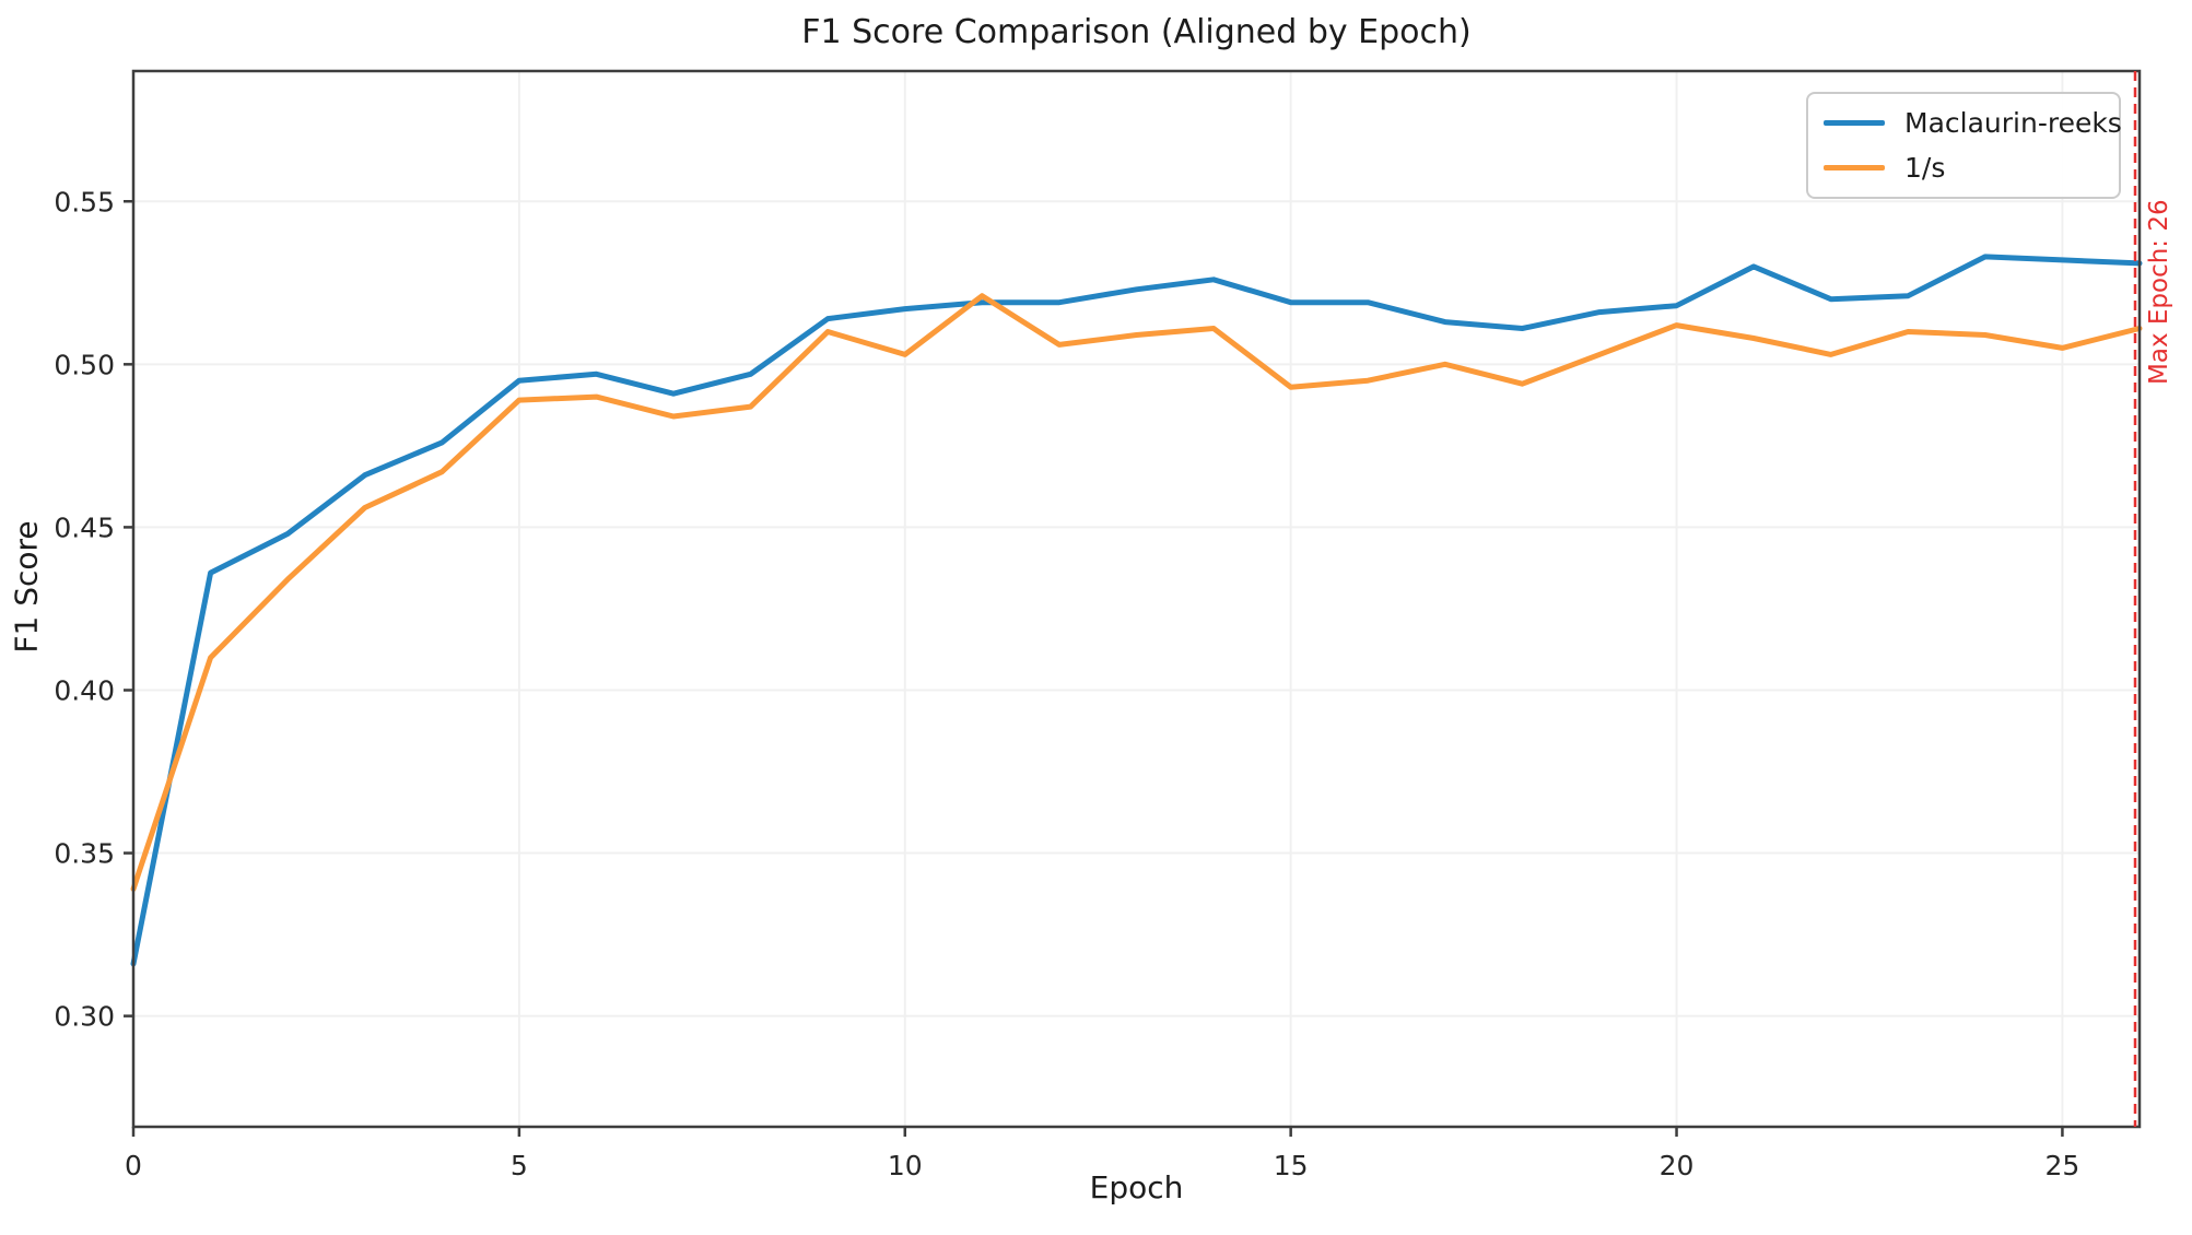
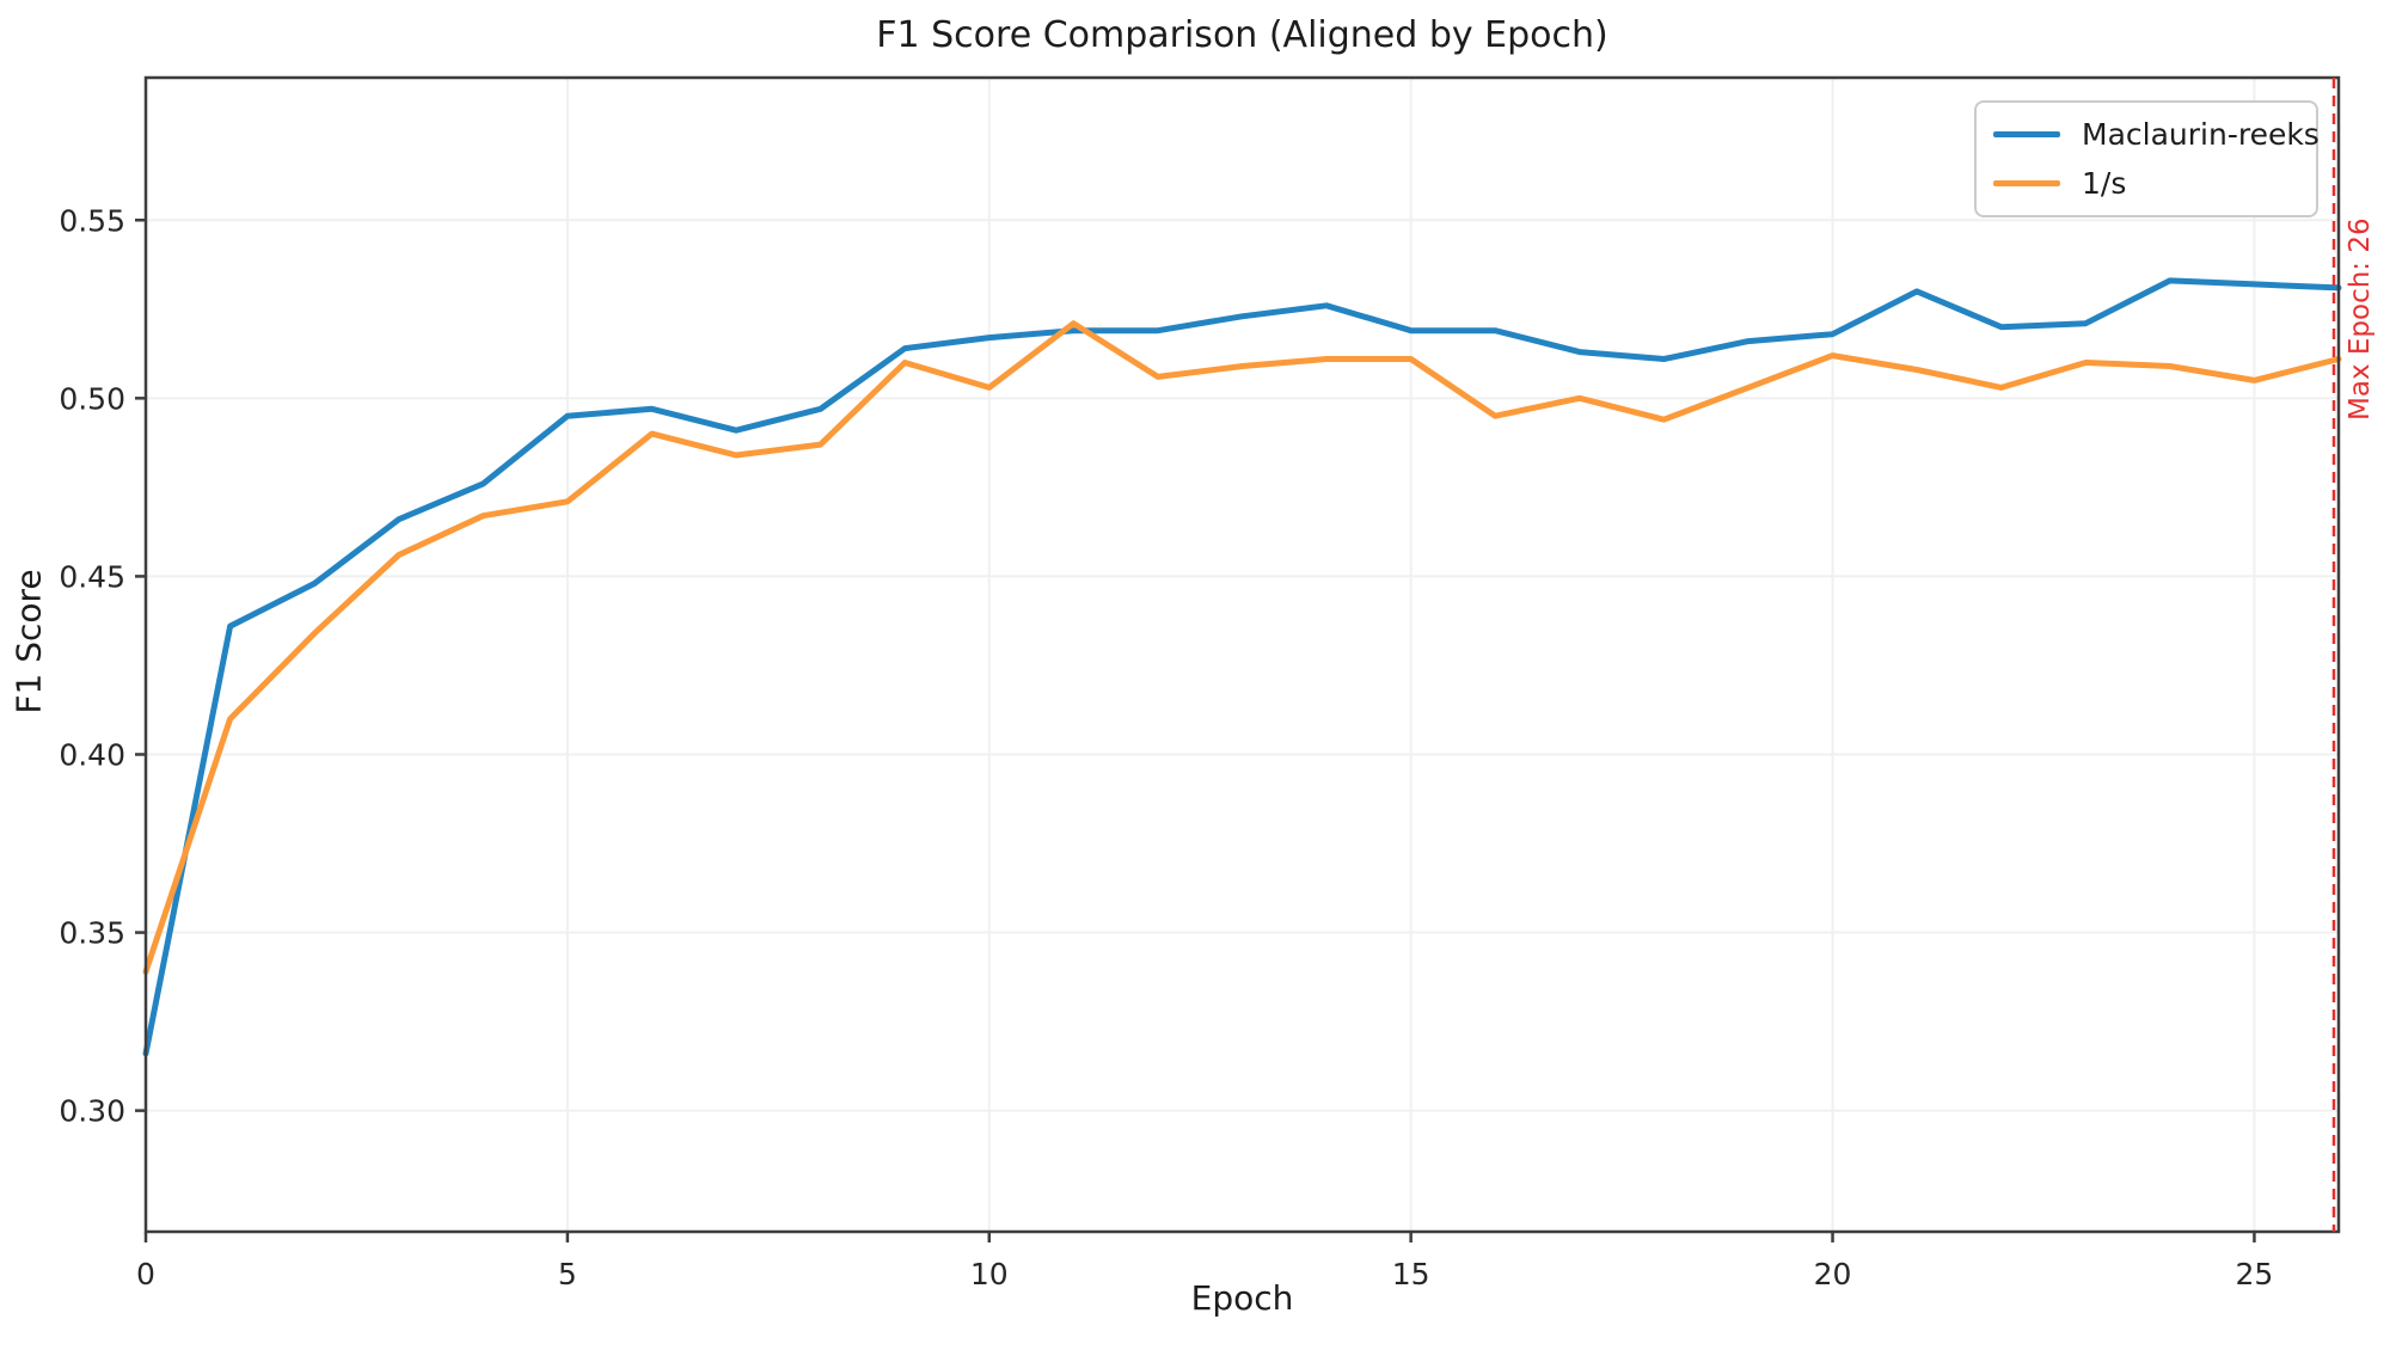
1/s/5: 0.489 -> 0.471
1/s/15: 0.493 -> 0.511
